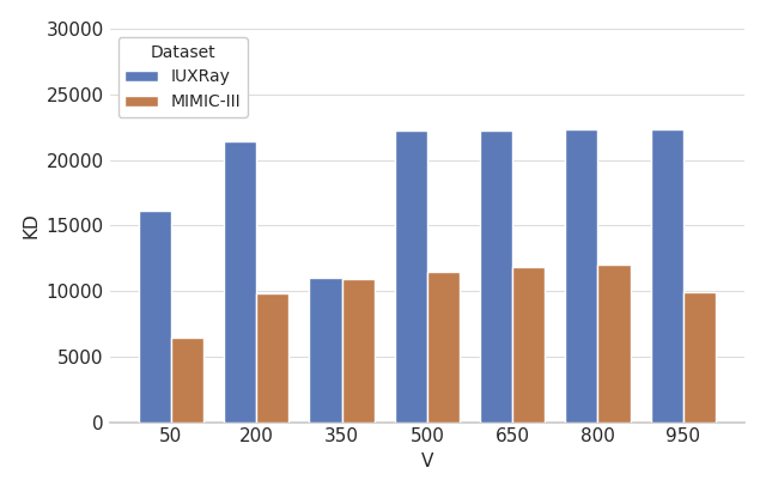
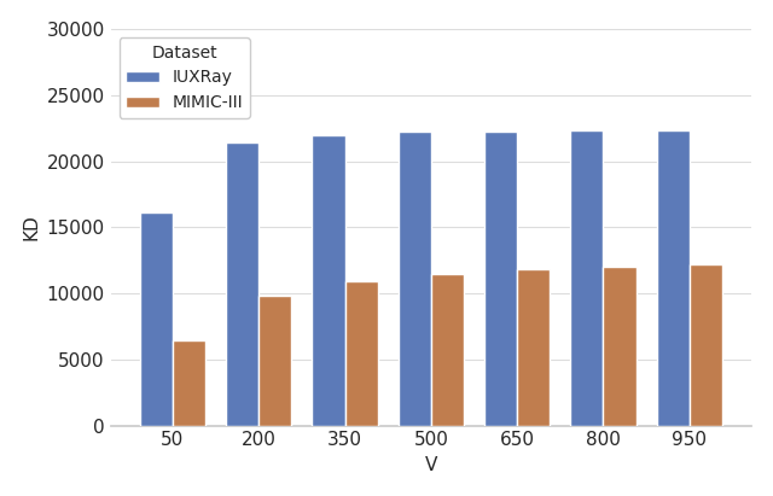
IUXRay/350: 11000 -> 22000
MIMIC-III/950: 9900 -> 12200
